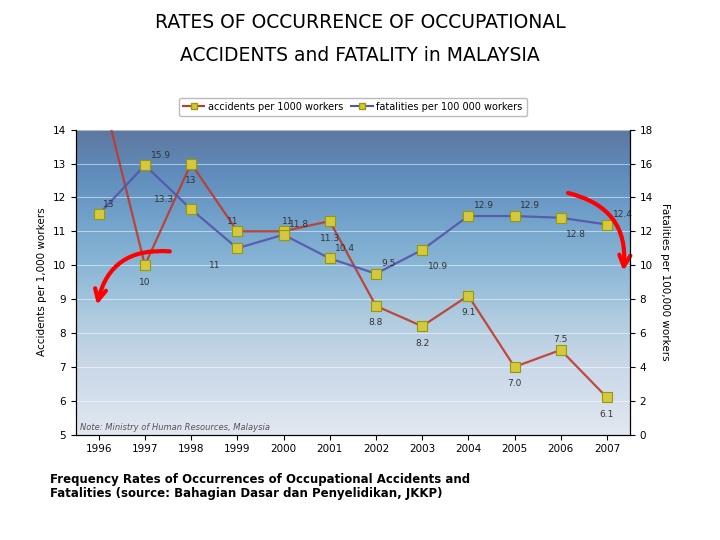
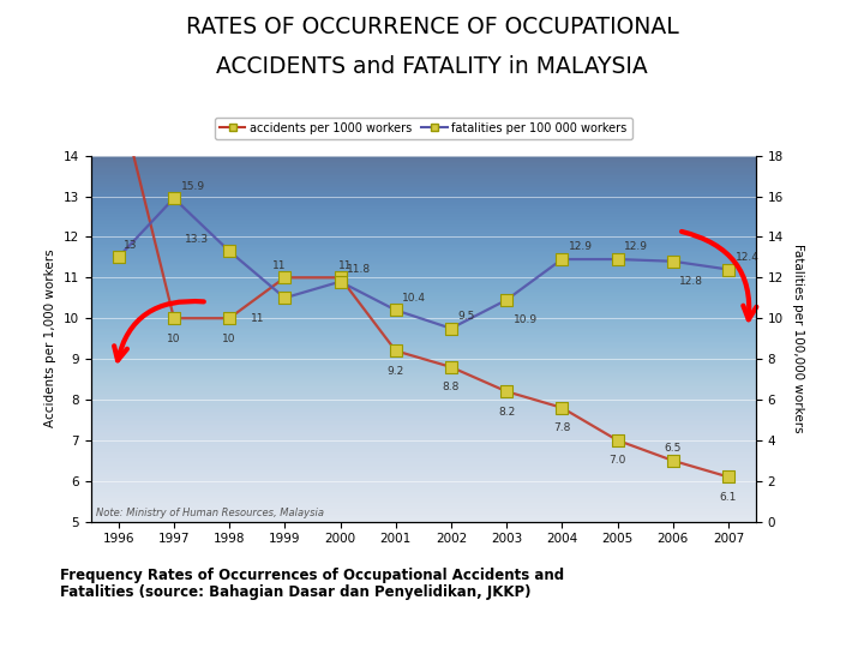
accidents per 1000 workers/1998: 13 -> 10
accidents per 1000 workers/2001: 11.3 -> 9.2
accidents per 1000 workers/2004: 9.1 -> 7.8
accidents per 1000 workers/2006: 7.5 -> 6.5
